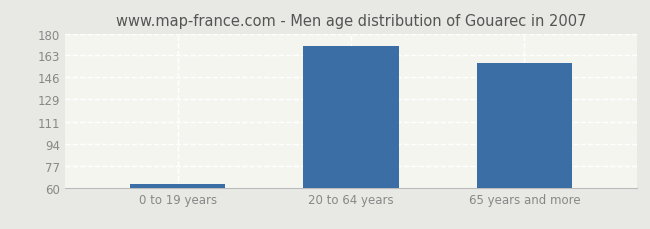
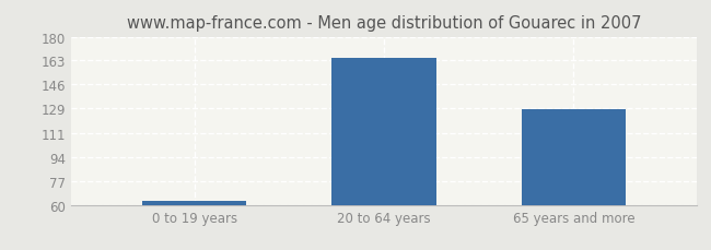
20 to 64 years: 170 -> 165
65 years and more: 157 -> 128
